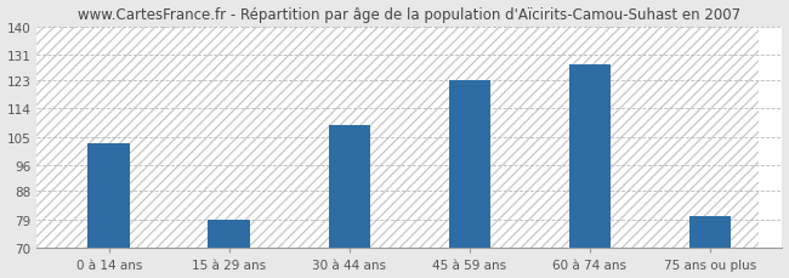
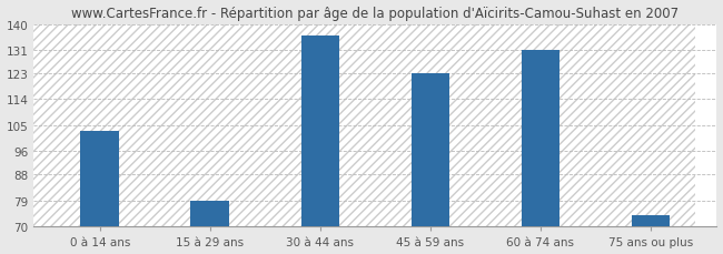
30 à 44 ans: 109 -> 136
60 à 74 ans: 128 -> 131
75 ans ou plus: 80 -> 74
